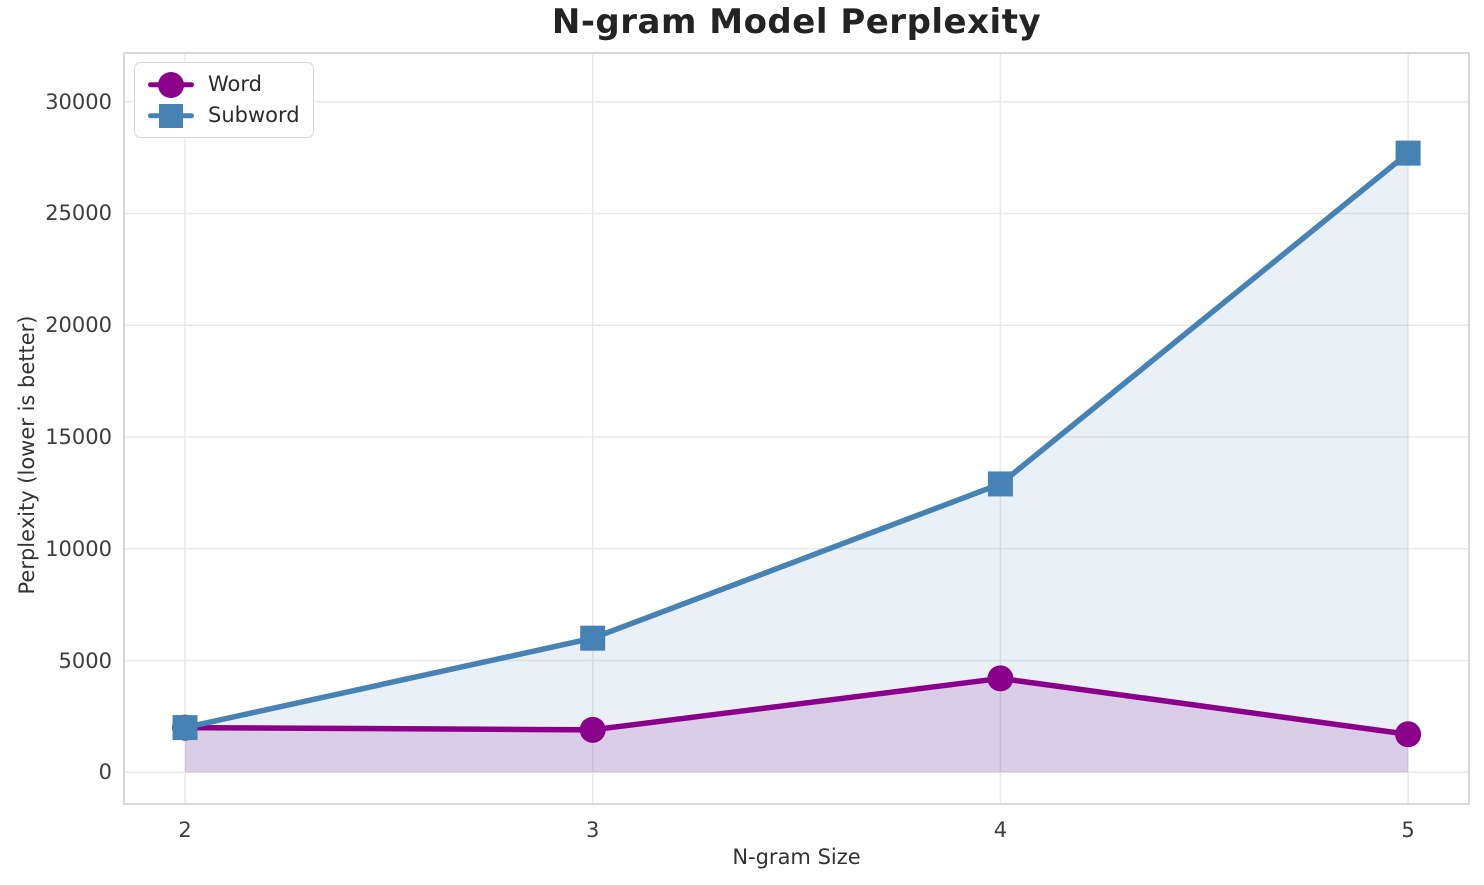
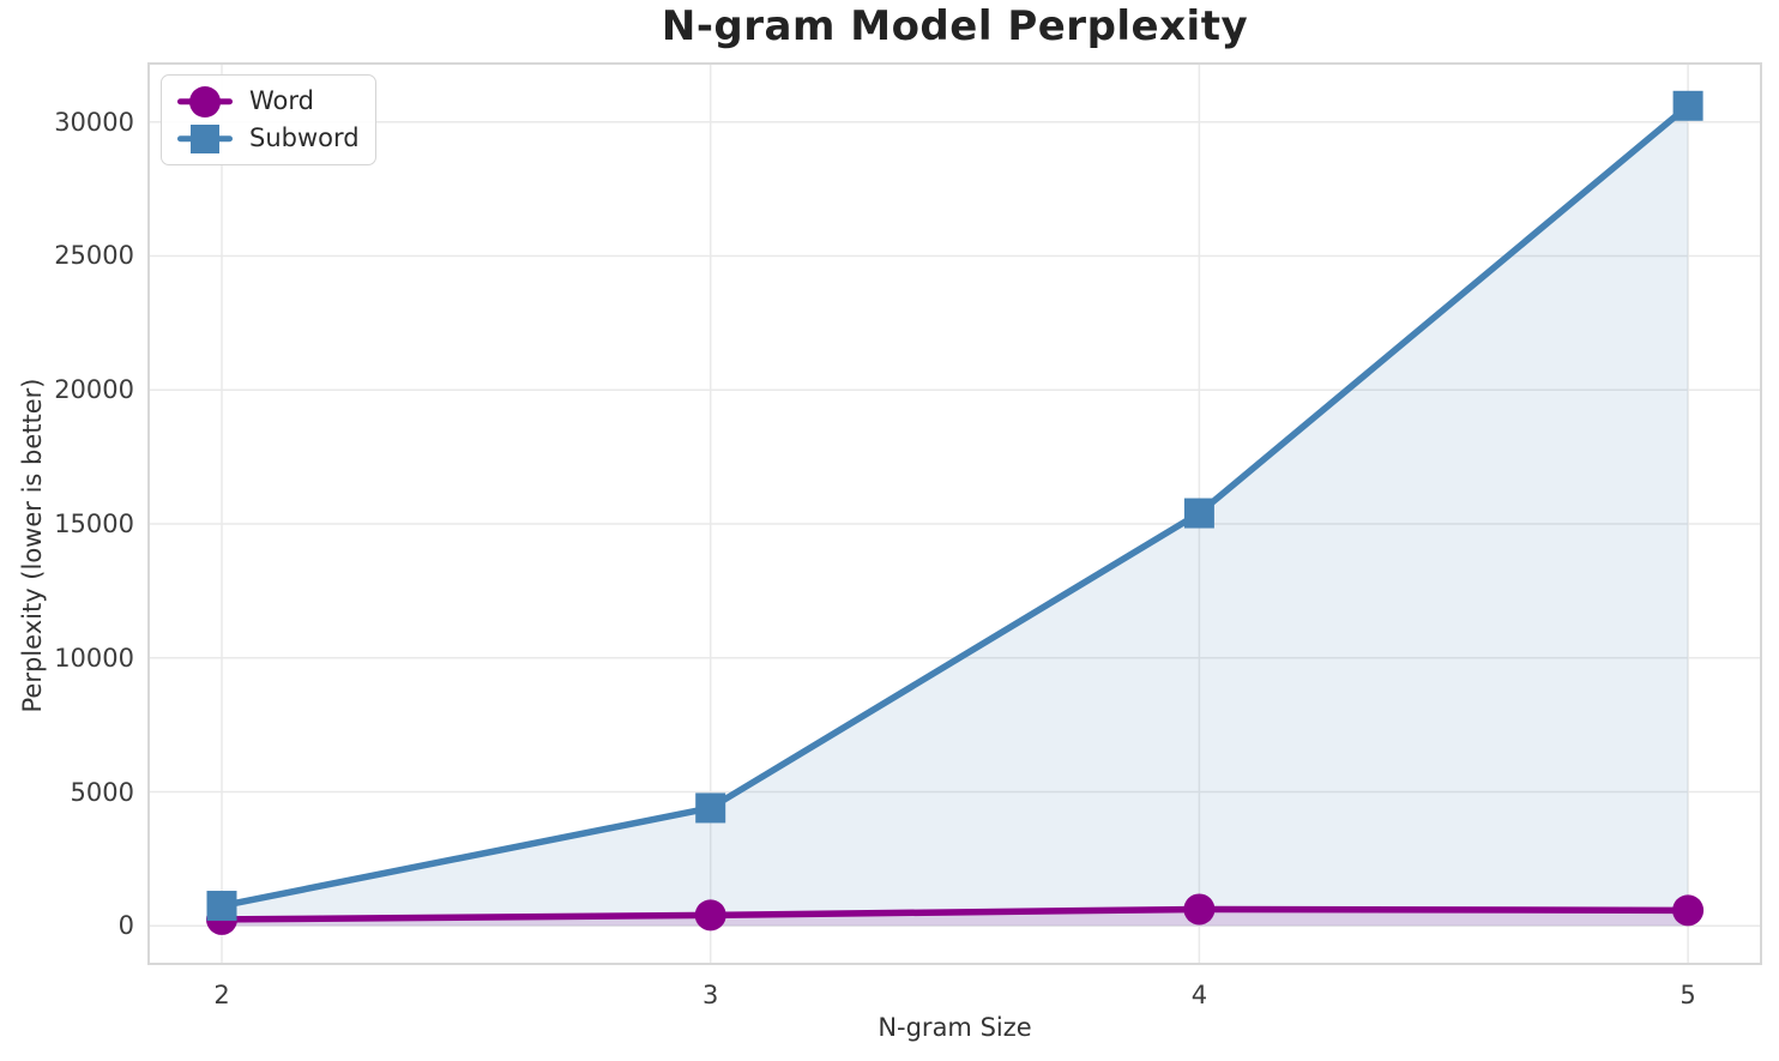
Word/2: 2000 -> 200
Subword/2: 2000 -> 800
Word/3: 1900 -> 400
Subword/3: 6000 -> 4400
Word/4: 4200 -> 600
Subword/4: 12900 -> 15400
Word/5: 1700 -> 600
Subword/5: 27700 -> 30600
